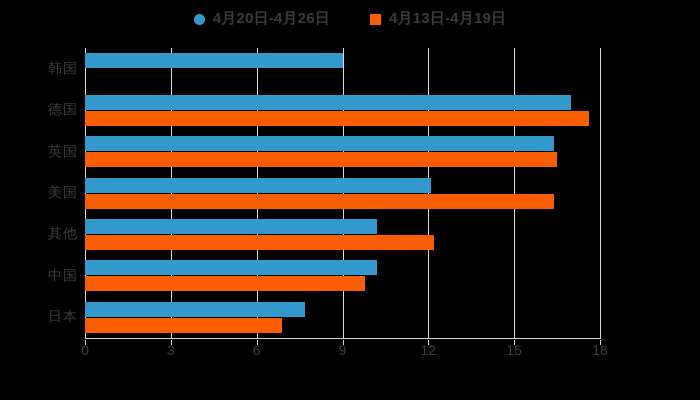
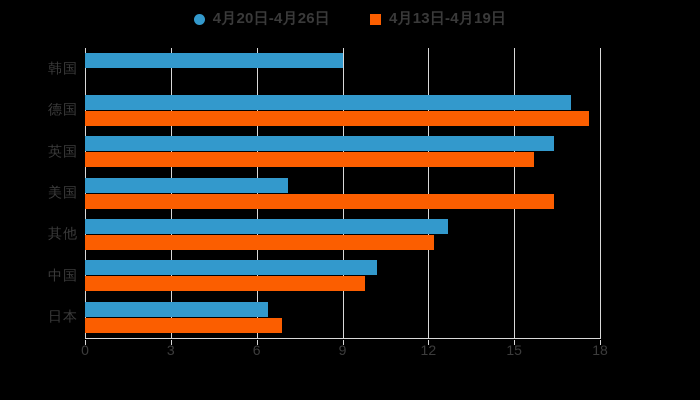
4月13日-4月19日/英国: 16.5 -> 15.7
4月20日-4月26日/美国: 12.1 -> 7.1
4月20日-4月26日/其他: 10.2 -> 12.7
4月20日-4月26日/日本: 7.7 -> 6.4
